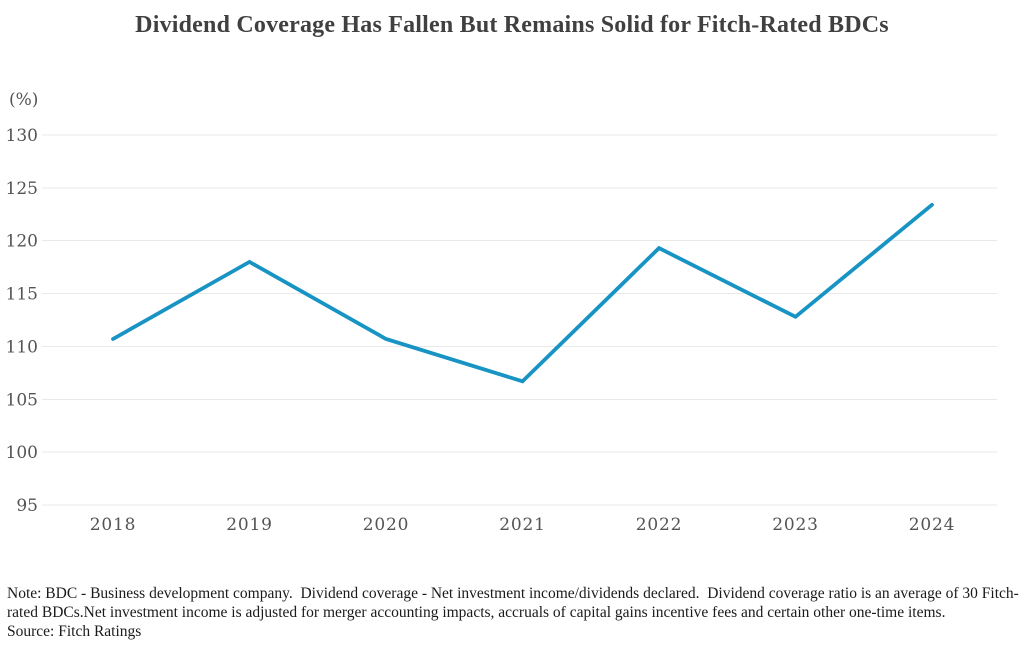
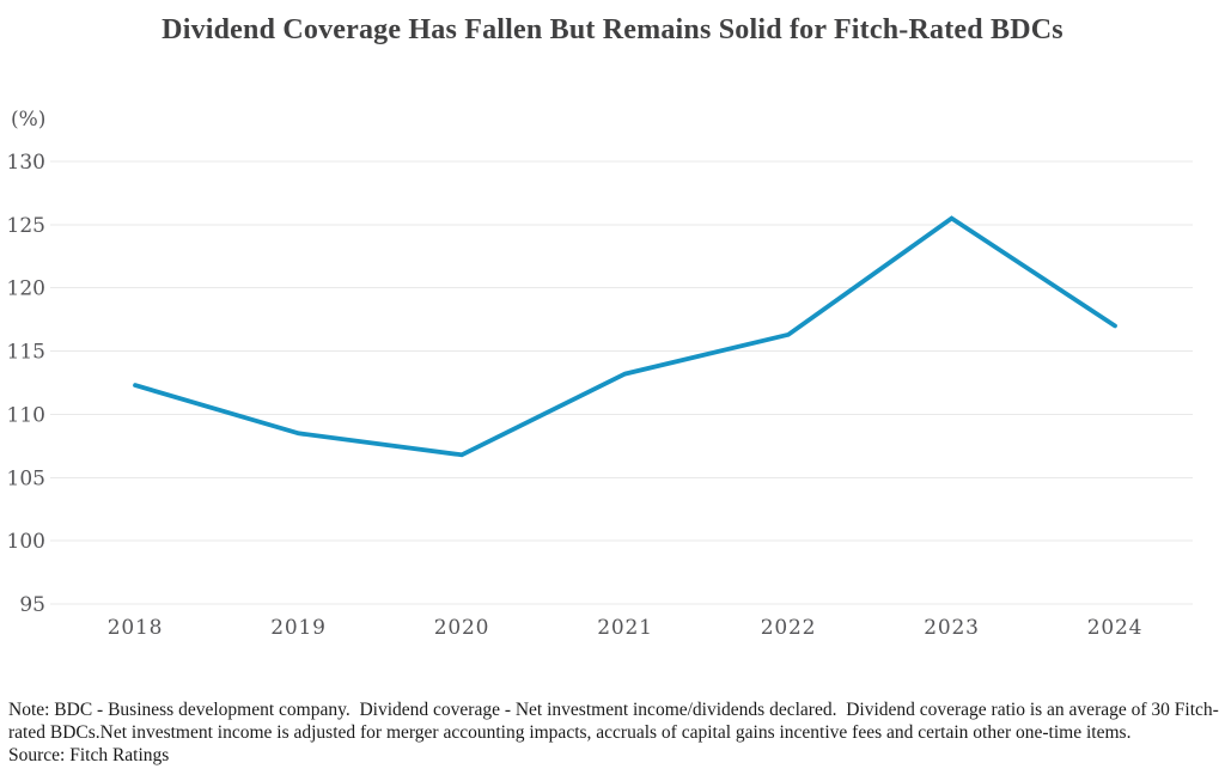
2018: 110.7 -> 112.3
2019: 118.0 -> 108.5
2020: 110.7 -> 106.8
2021: 106.7 -> 113.2
2022: 119.3 -> 116.3
2023: 112.8 -> 125.5
2024: 123.4 -> 117.0
